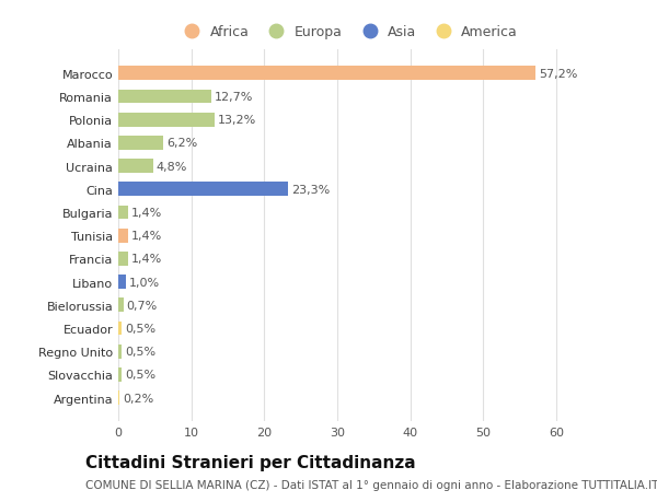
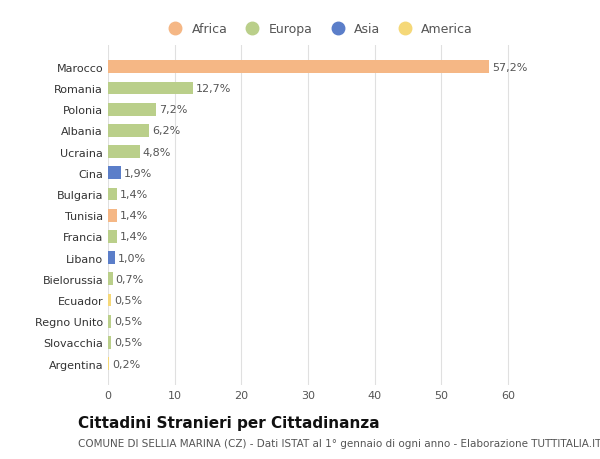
Polonia: 13,2% -> 7,2%
Cina: 23,3% -> 1,9%
